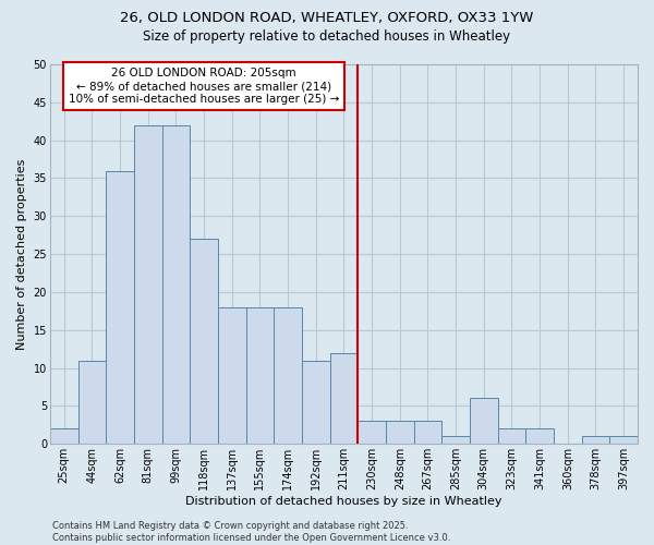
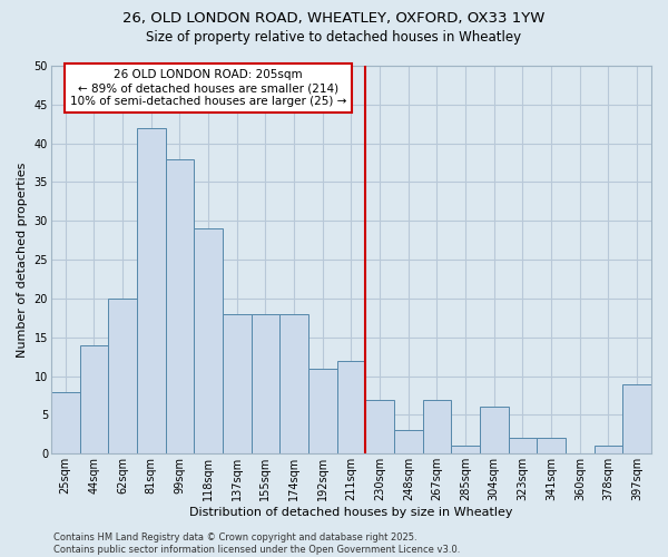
25sqm: 2 -> 8
44sqm: 11 -> 14
62sqm: 36 -> 20
99sqm: 42 -> 38
118sqm: 27 -> 29
230sqm: 3 -> 7
267sqm: 3 -> 7
397sqm: 1 -> 9
